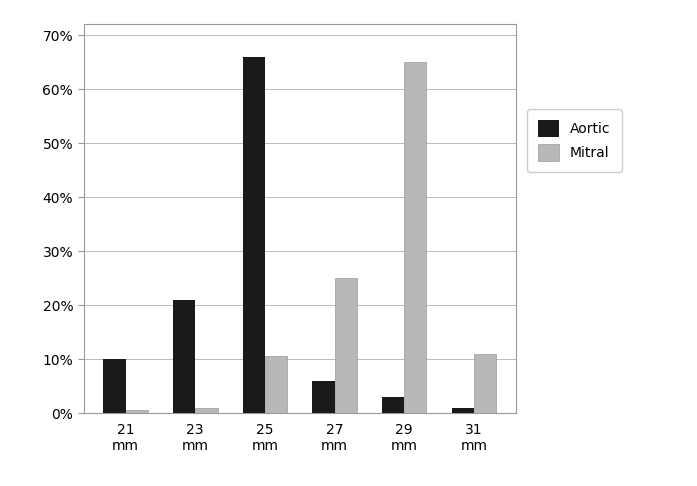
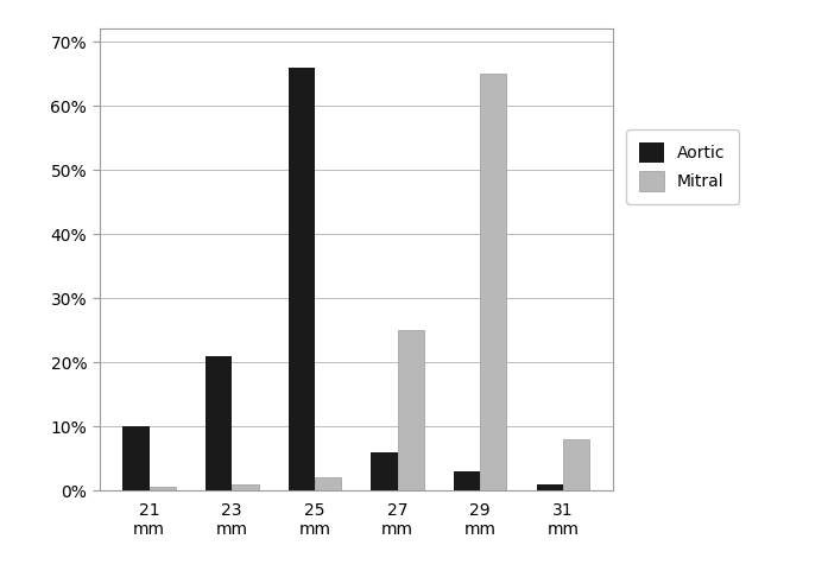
Mitral/25 mm: 10.6% -> 2.0%
Mitral/31 mm: 11.0% -> 8.0%
